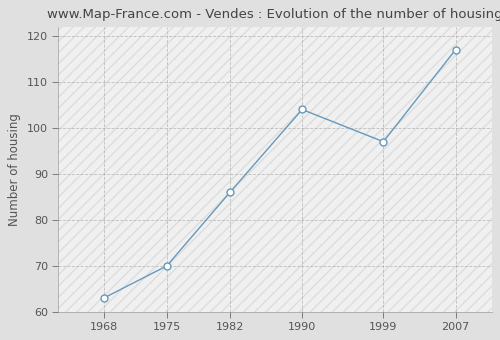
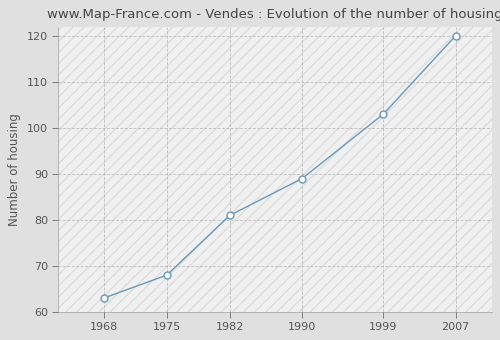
1975: 70 -> 68
1982: 86 -> 81
1990: 104 -> 89
1999: 97 -> 103
2007: 117 -> 120
